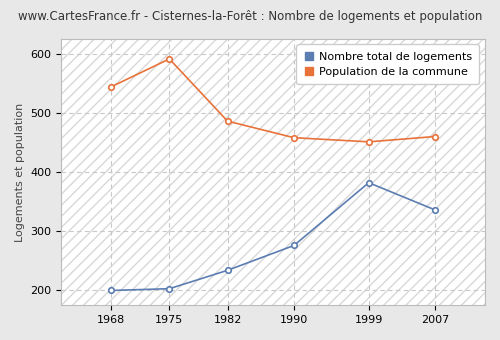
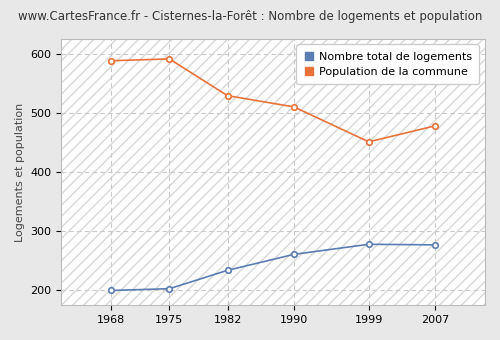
Population de la commune/1968: 544 -> 588
Population de la commune/1982: 486 -> 529
Nombre total de logements/1990: 276 -> 261
Population de la commune/1990: 458 -> 510
Nombre total de logements/1999: 382 -> 278
Nombre total de logements/2007: 336 -> 277
Population de la commune/2007: 460 -> 478
